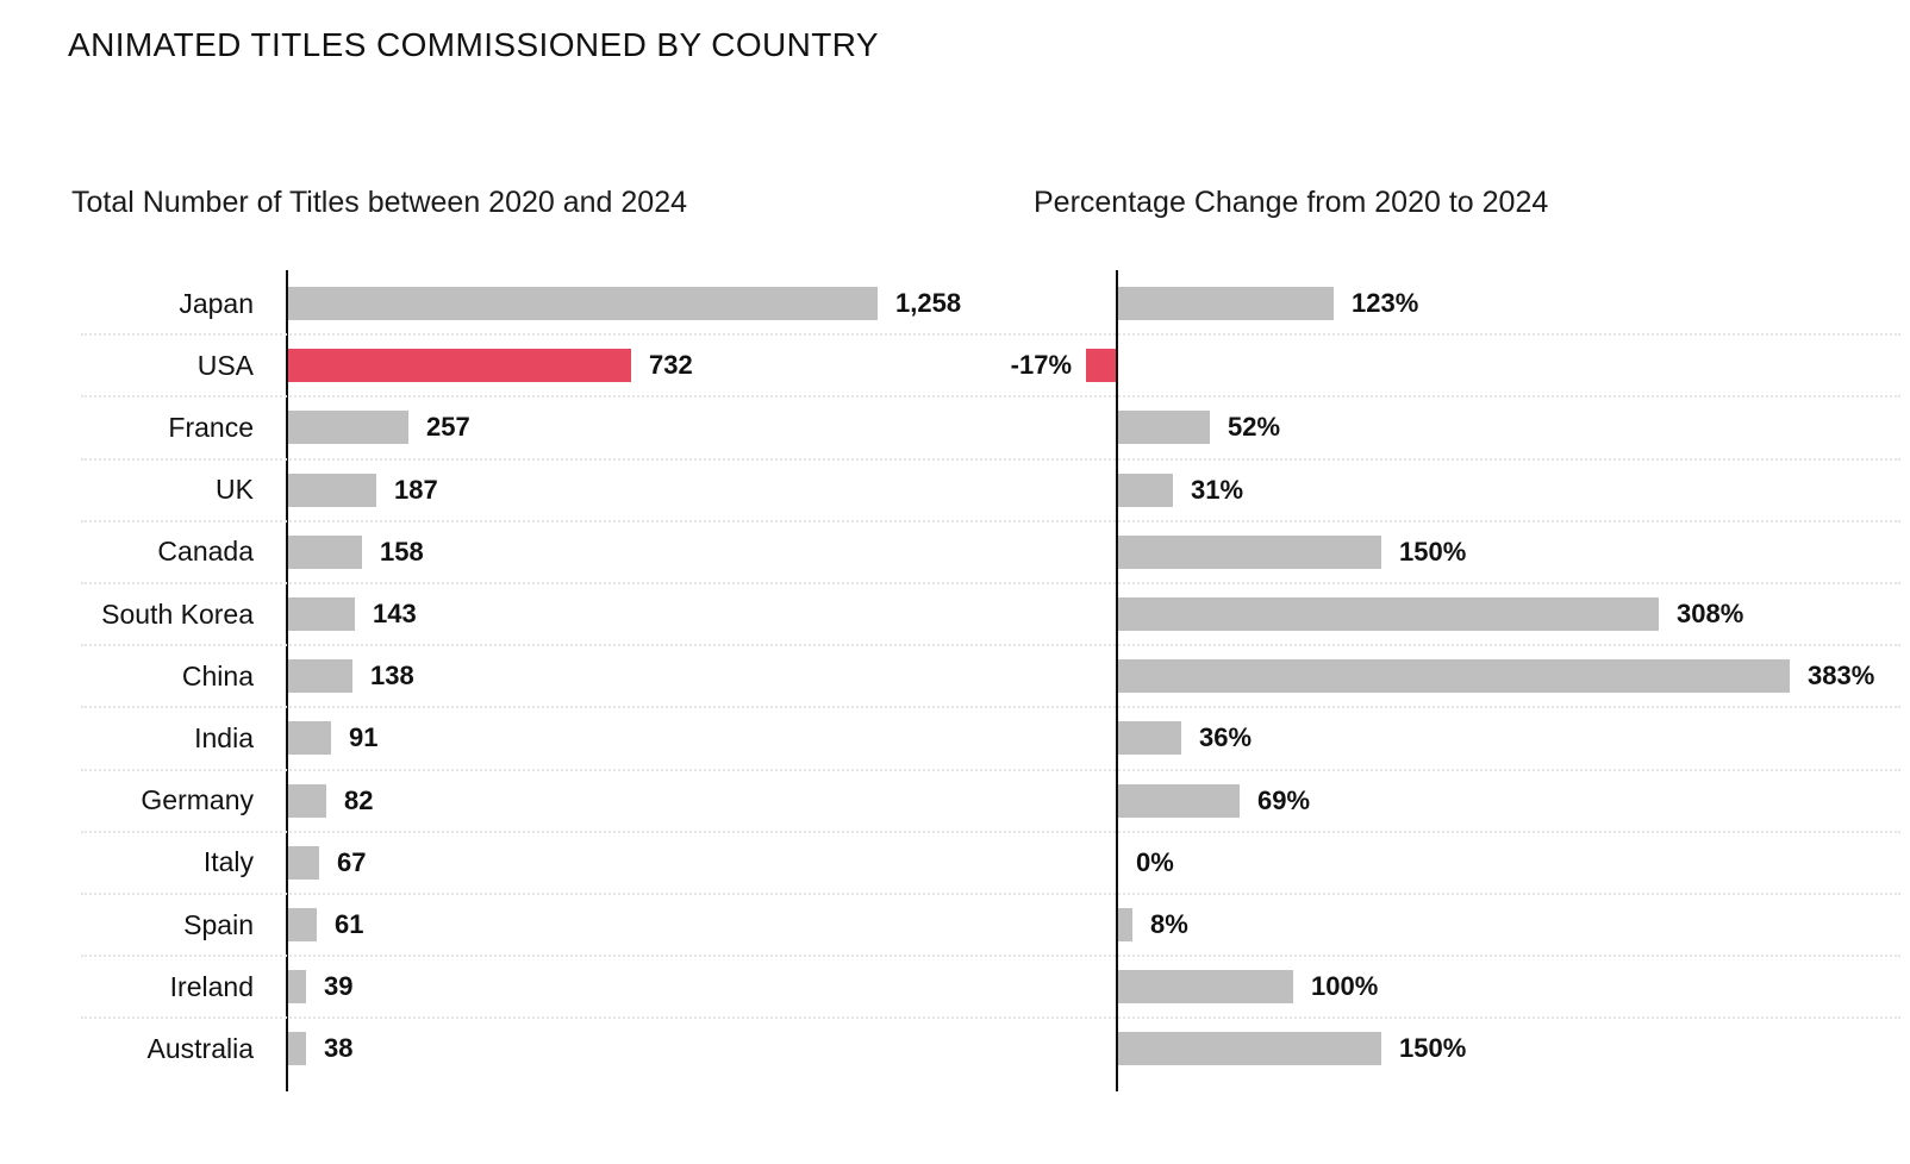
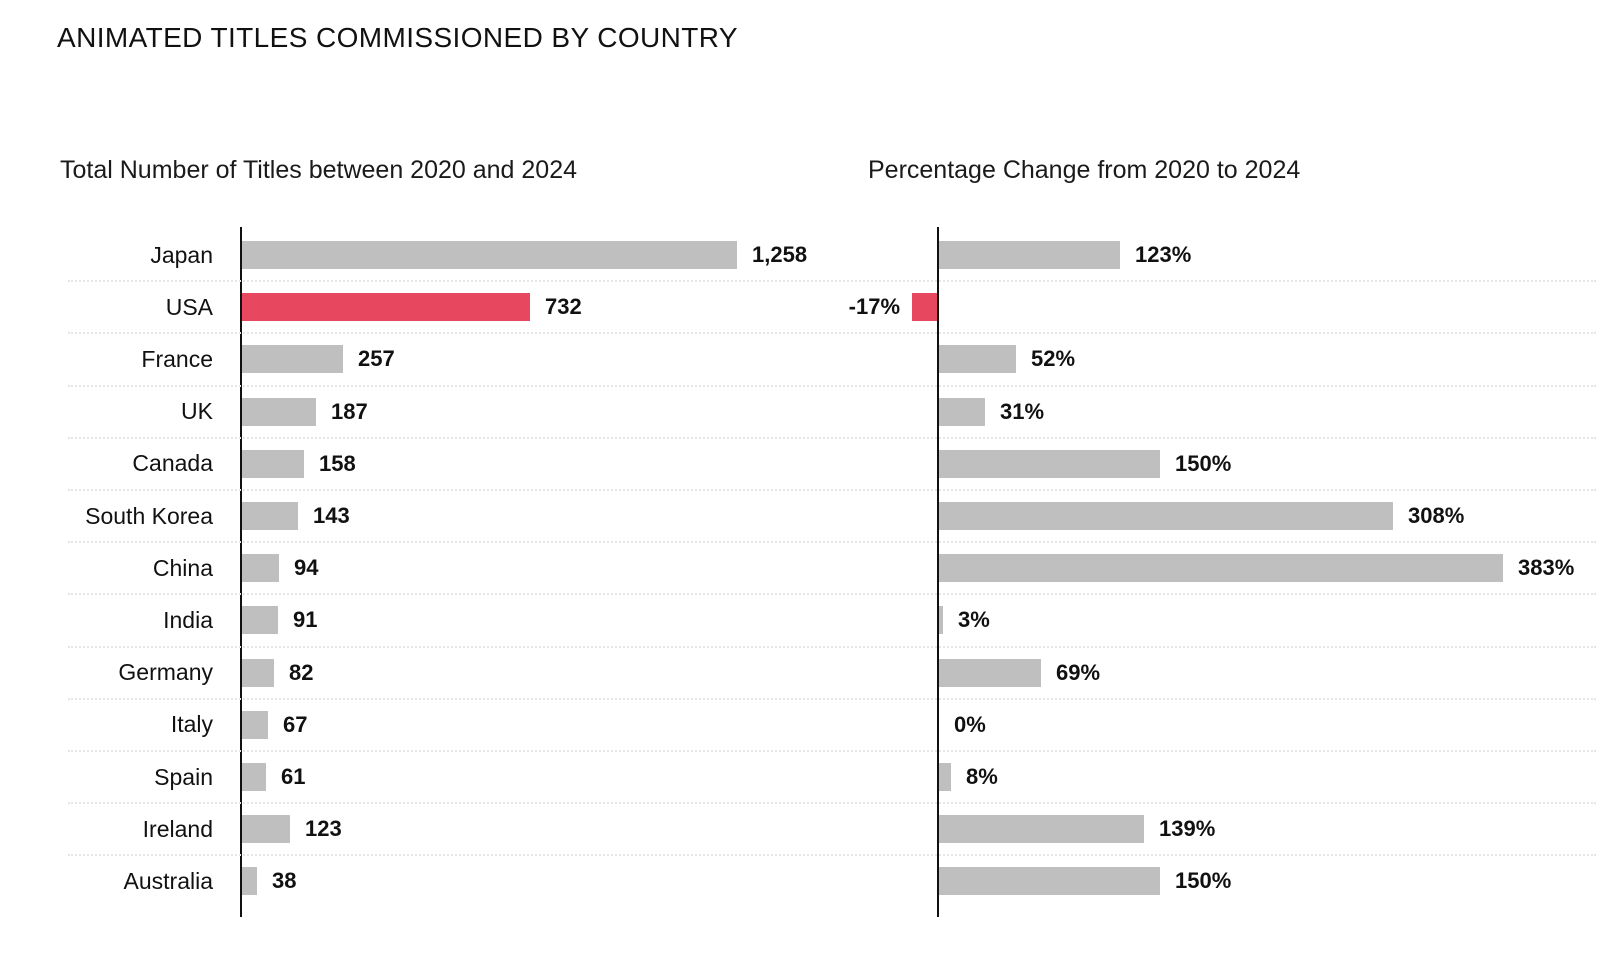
Total Number of Titles between 2020 and 2024/China: 138 -> 94
Total Number of Titles between 2020 and 2024/Ireland: 39 -> 123
Percentage Change from 2020 to 2024/India: 36% -> 3%
Percentage Change from 2020 to 2024/Ireland: 100% -> 139%
